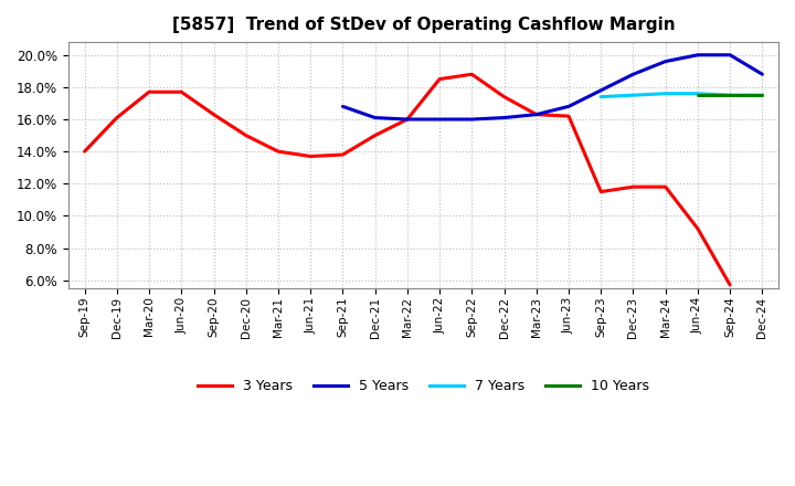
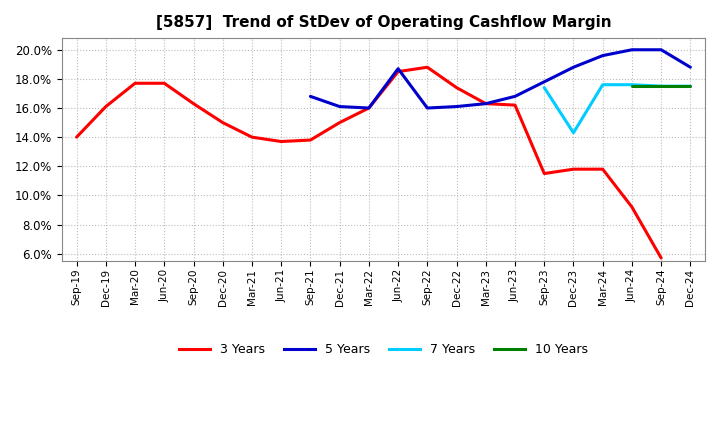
5 Years/Jun-22: 16.0% -> 18.7%
7 Years/Dec-23: 17.5% -> 14.3%
